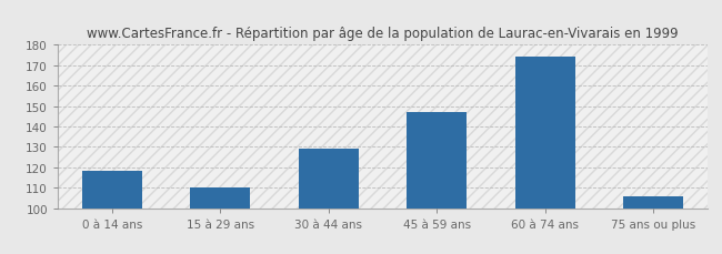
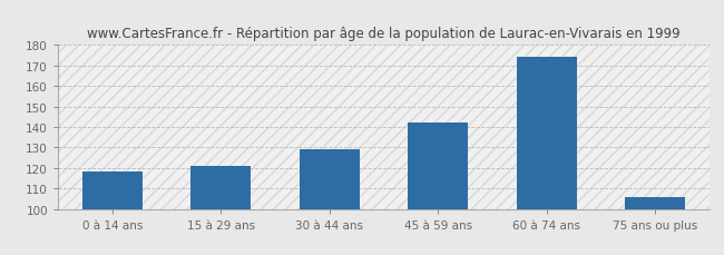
15 à 29 ans: 110 -> 121
45 à 59 ans: 147 -> 142
